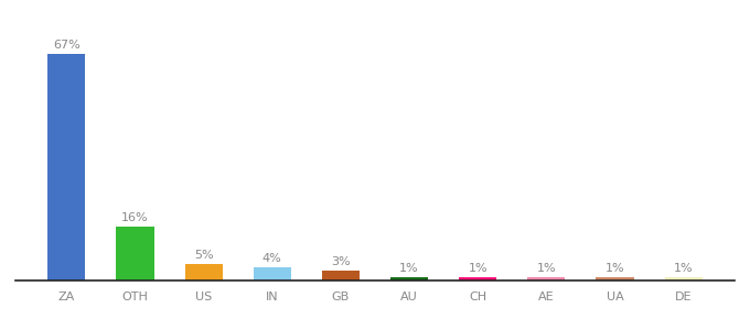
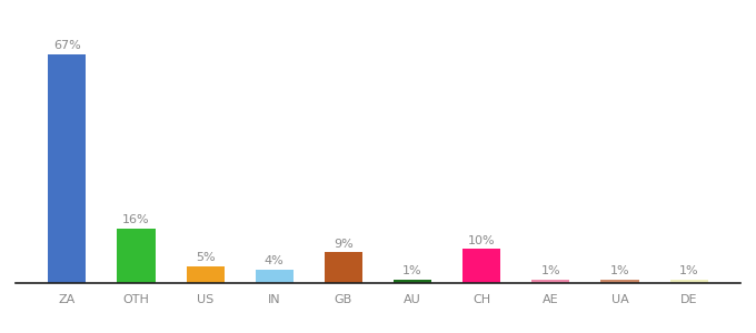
GB: 3% -> 9%
CH: 1% -> 10%
